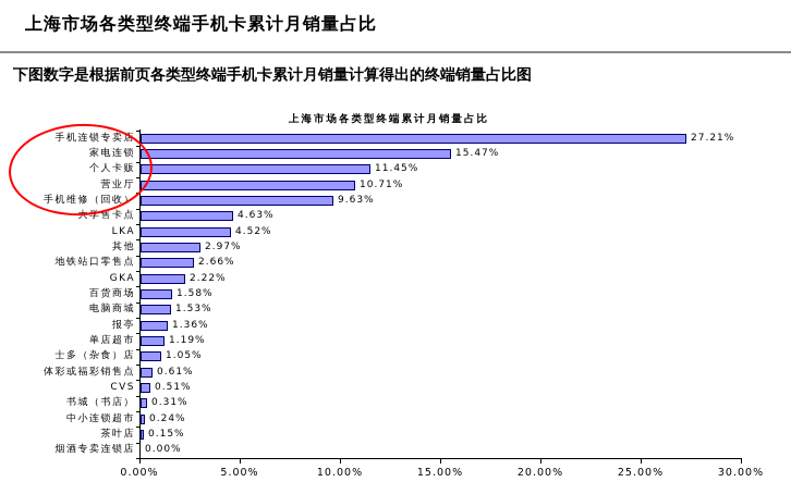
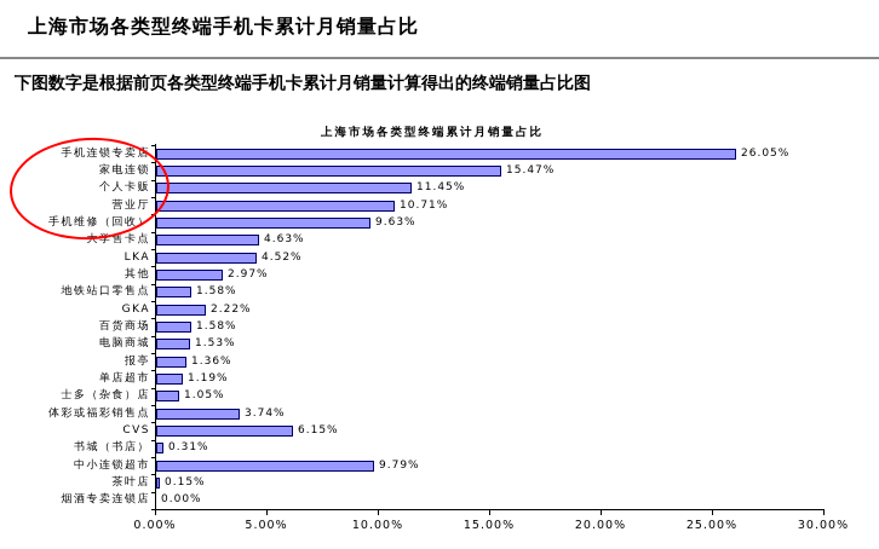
手机连锁专卖店: 27.21% -> 26.05%
地铁站口零售点: 2.66% -> 1.58%
体彩或福彩销售点: 0.61% -> 3.74%
CVS: 0.51% -> 6.15%
中小连锁超市: 0.24% -> 9.79%
